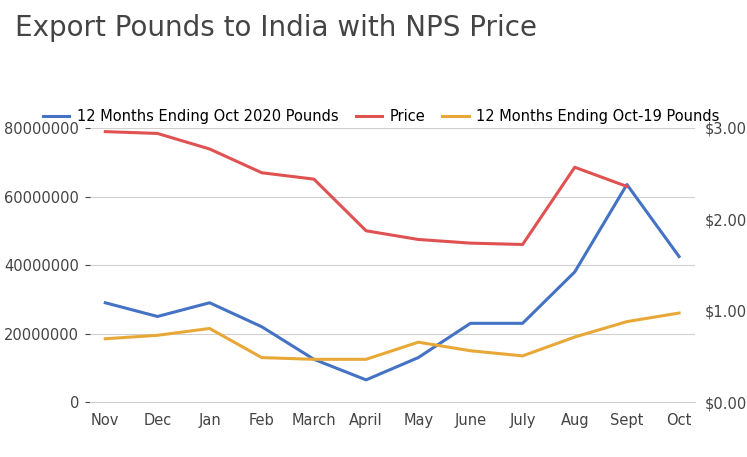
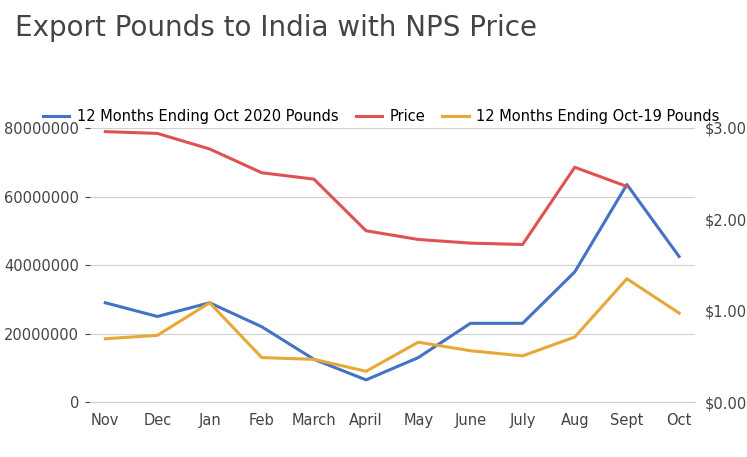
12 Months Ending Oct-19 Pounds/Jan: 21500000 -> 29000000
12 Months Ending Oct-19 Pounds/April: 12500000 -> 9000000
12 Months Ending Oct-19 Pounds/Sept: 23500000 -> 36000000
